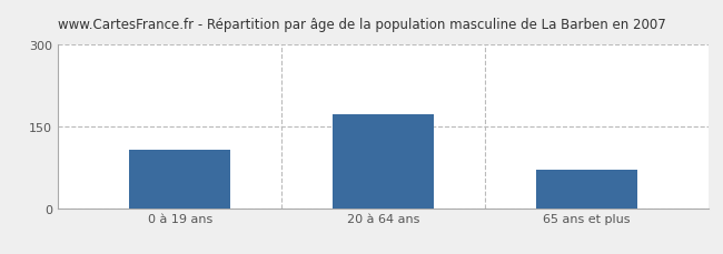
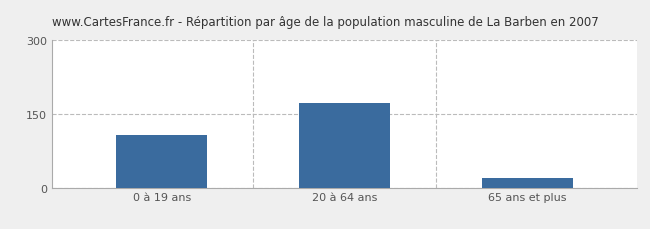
65 ans et plus: 70 -> 20
